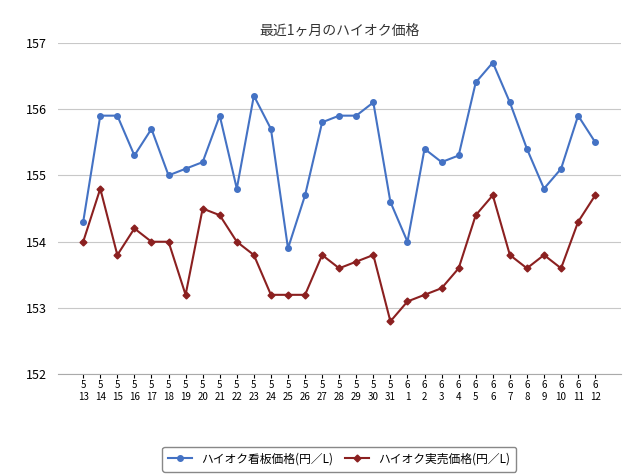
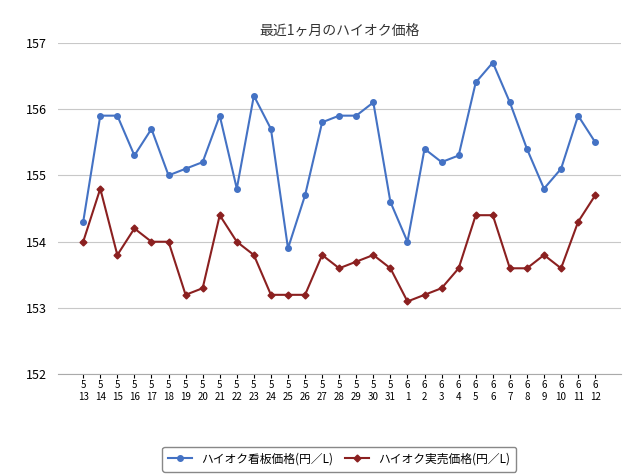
ハイオク実売価格(円／L)/5 20: 154.5 -> 153.3
ハイオク実売価格(円／L)/5 31: 152.8 -> 153.6
ハイオク実売価格(円／L)/6 6: 154.7 -> 154.4
ハイオク実売価格(円／L)/6 7: 153.8 -> 153.6
